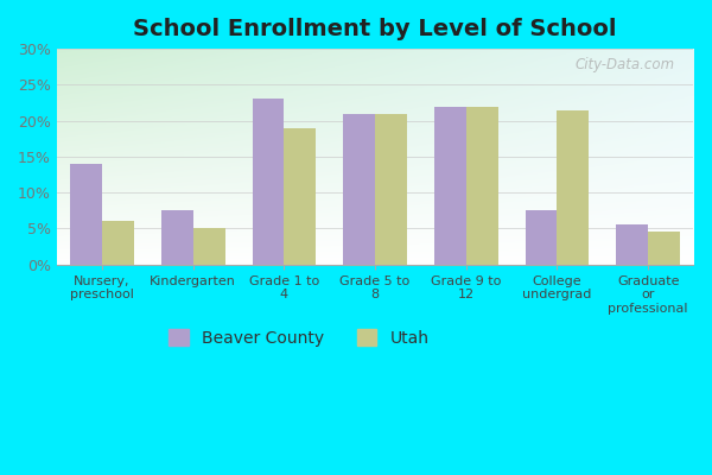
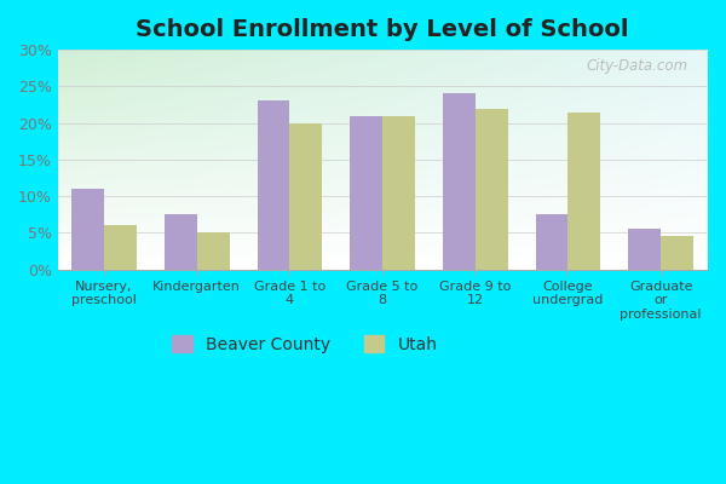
Beaver County/Nursery, preschool: 14.0% -> 11.0%
Utah/Grade 1 to 4: 19.0% -> 20.0%
Beaver County/Grade 9 to 12: 22.0% -> 24.0%
